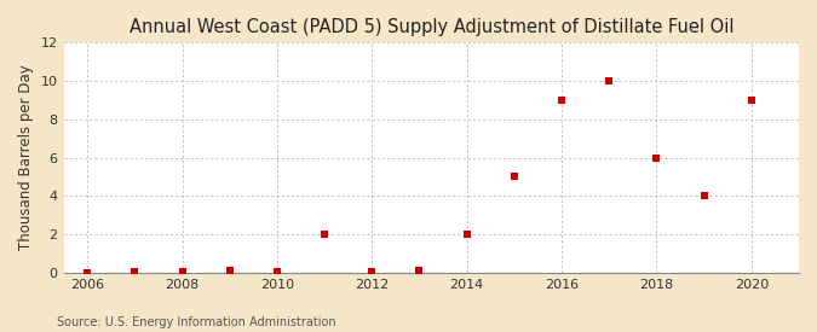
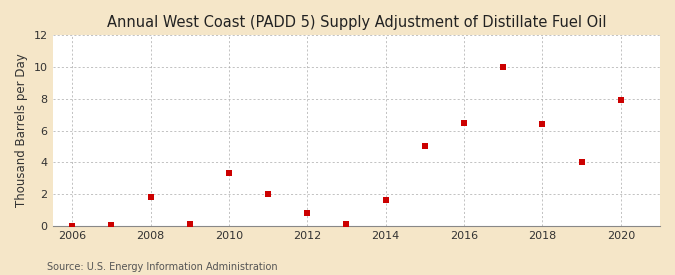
2008: 0.1 -> 1.8
2010: 0.1 -> 3.3
2012: 0.1 -> 0.8
2014: 2.0 -> 1.6
2016: 9.0 -> 6.5
2018: 6.0 -> 6.4
2020: 9.0 -> 7.9
